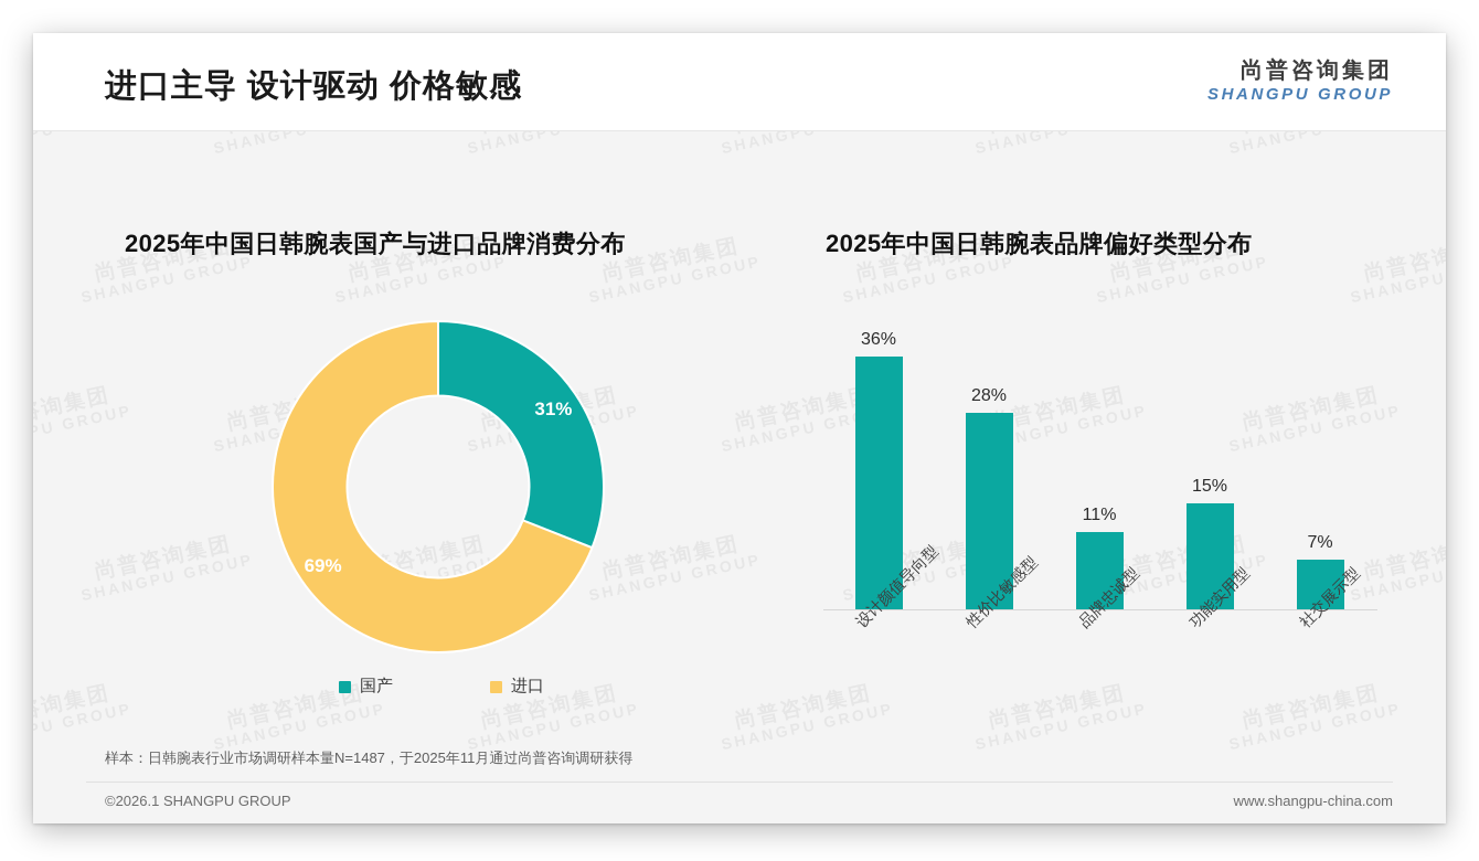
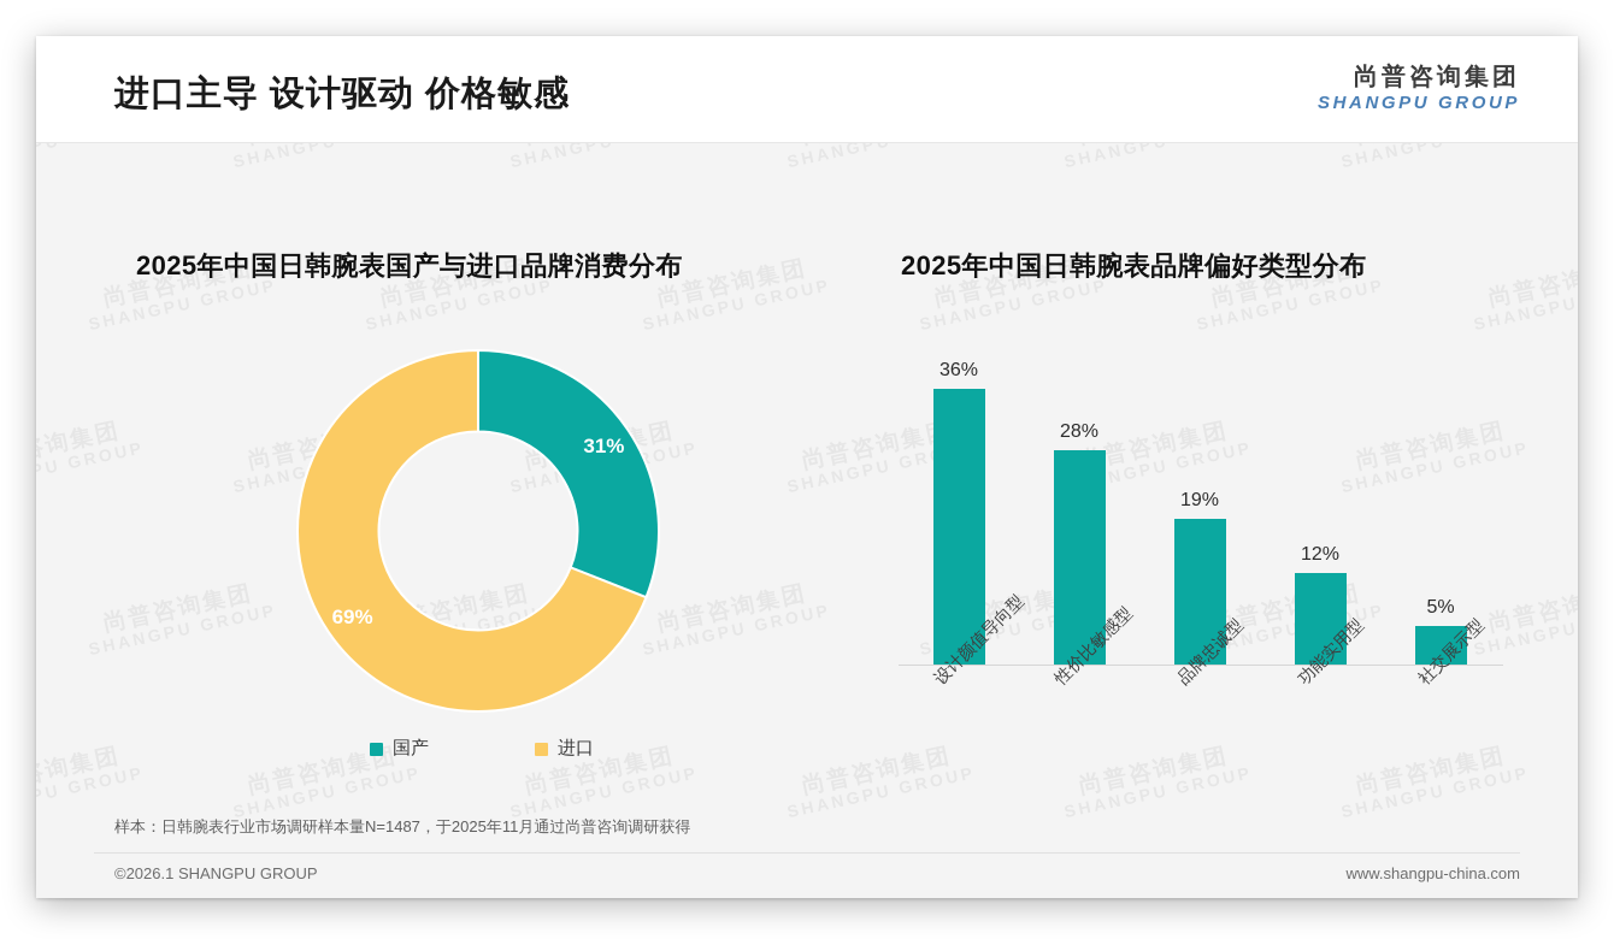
2025年中国日韩腕表品牌偏好类型分布/品牌忠诚型: 11% -> 19%
2025年中国日韩腕表品牌偏好类型分布/功能实用型: 15% -> 12%
2025年中国日韩腕表品牌偏好类型分布/社交展示型: 7% -> 5%
